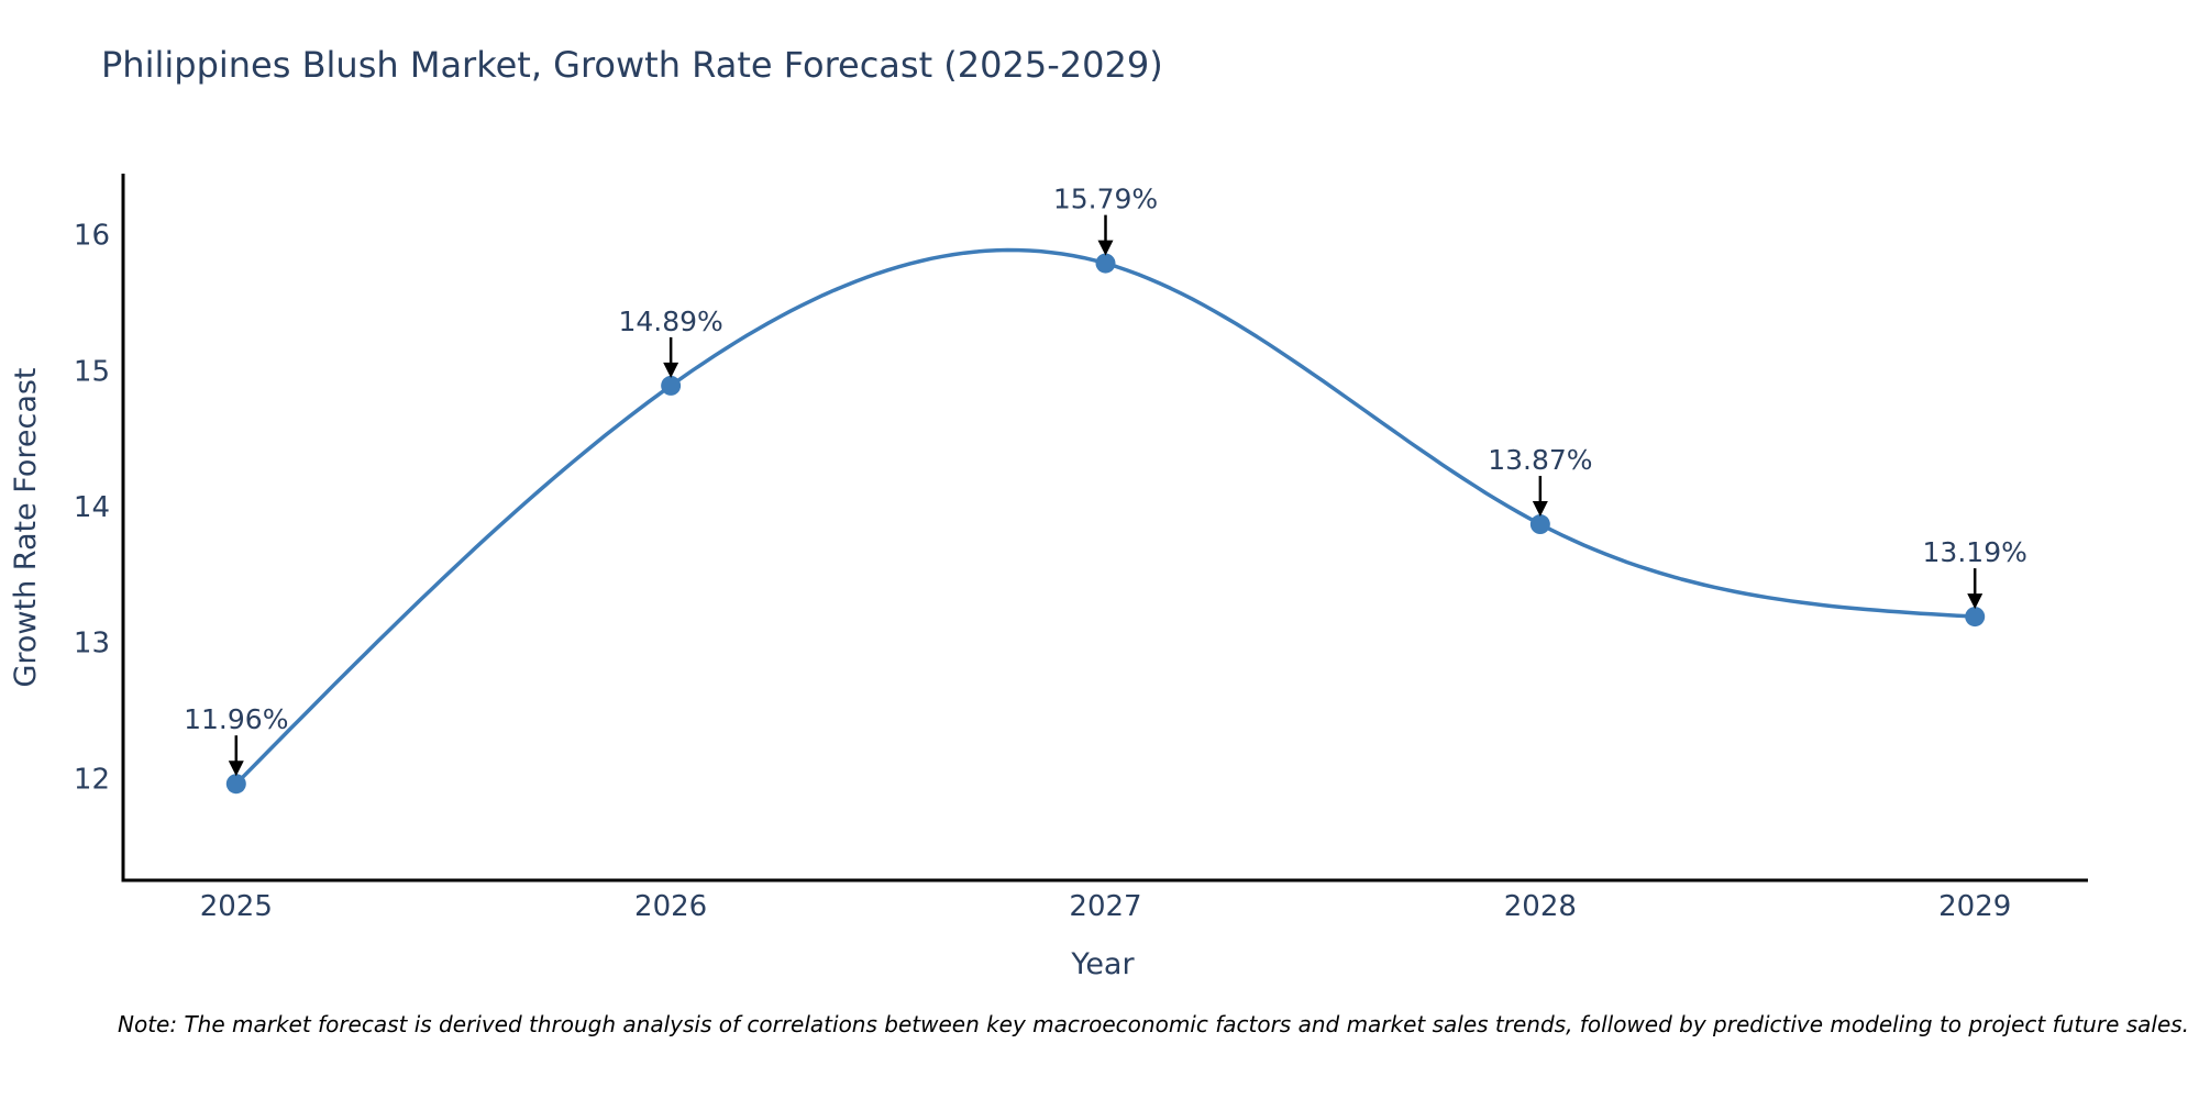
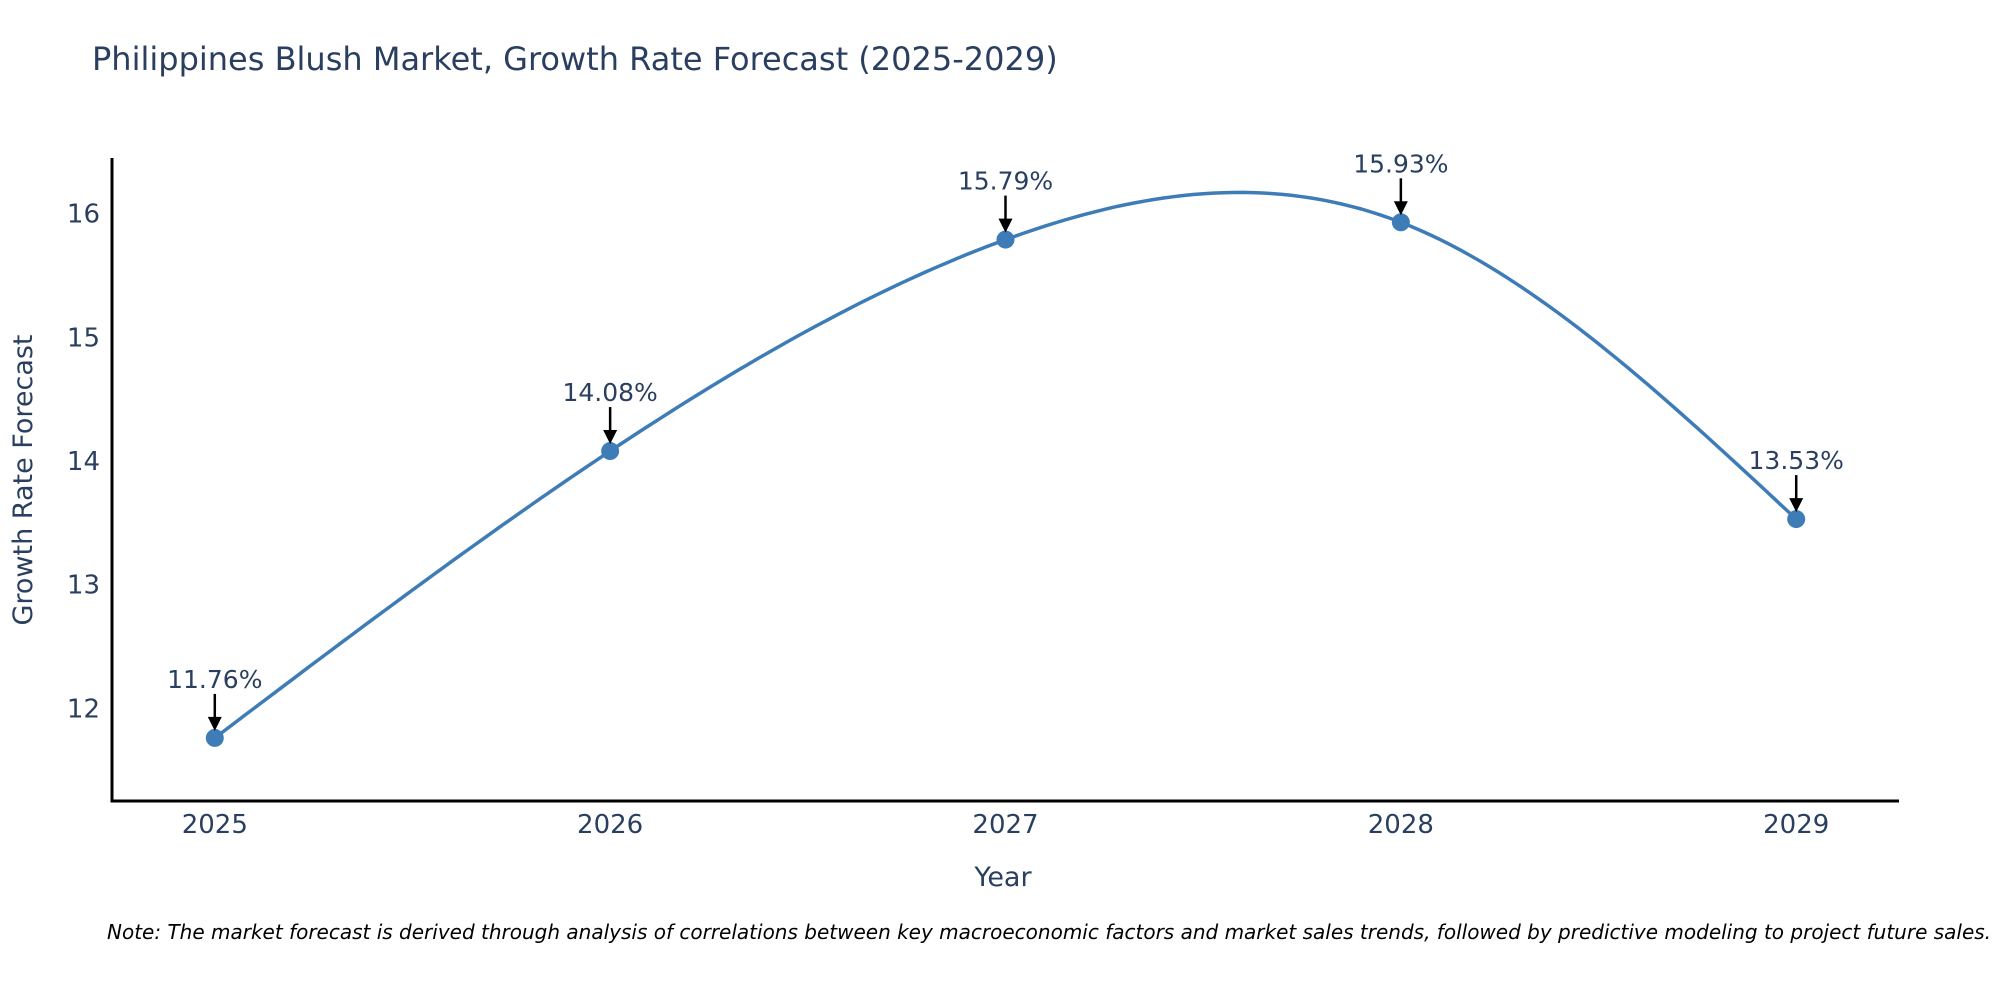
2025: 11.96% -> 11.76%
2026: 14.89% -> 14.08%
2028: 13.87% -> 15.93%
2029: 13.19% -> 13.53%
